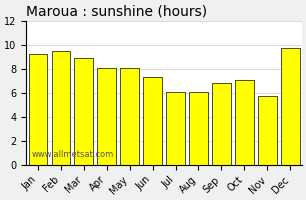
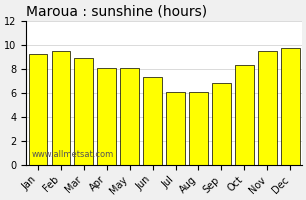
Oct: 7.1 -> 8.3
Nov: 5.7 -> 9.5
